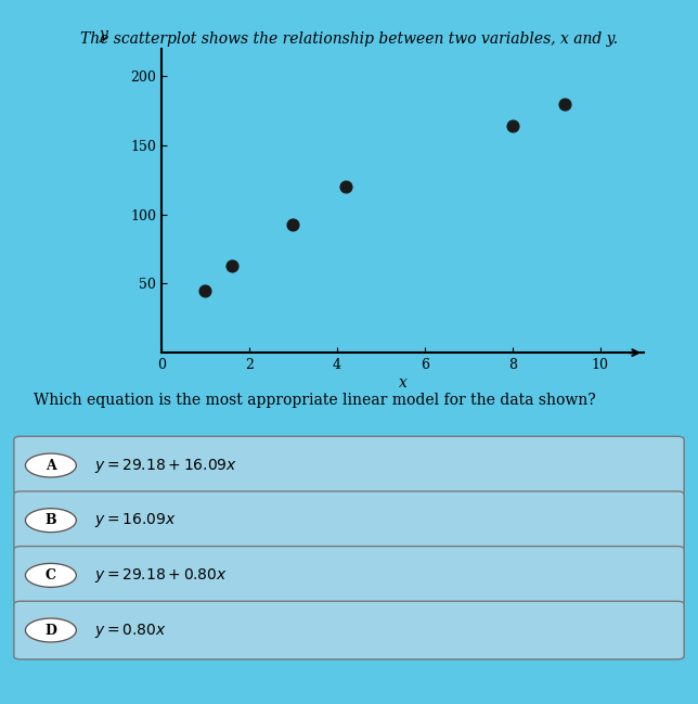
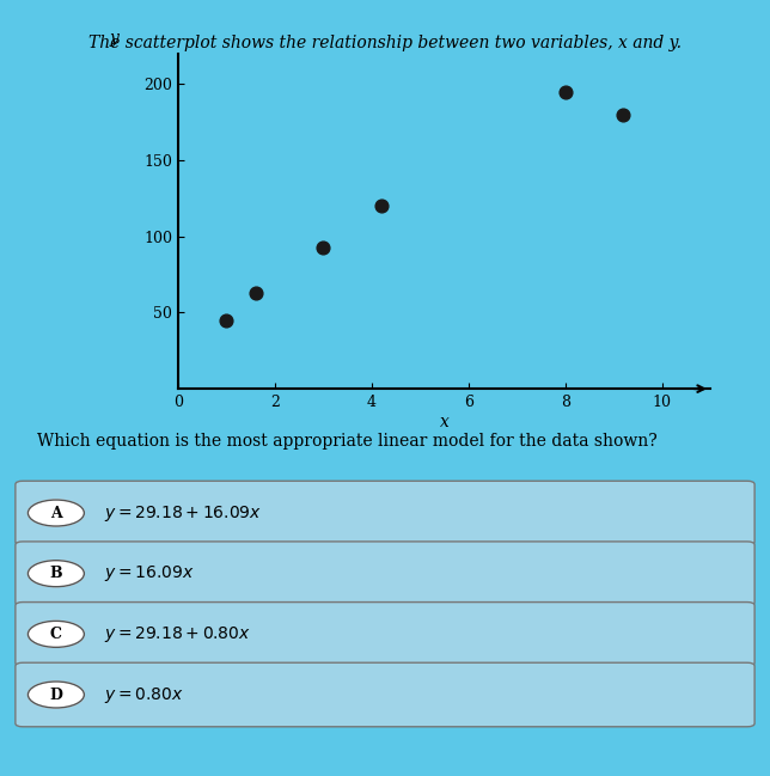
8: 164 -> 195
